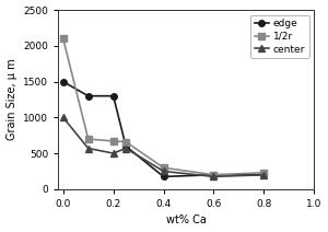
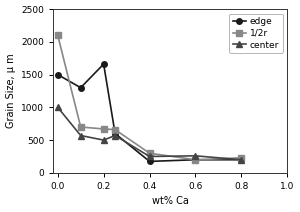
edge/0.2: 1300 -> 1660
center/0.6: 180 -> 260
